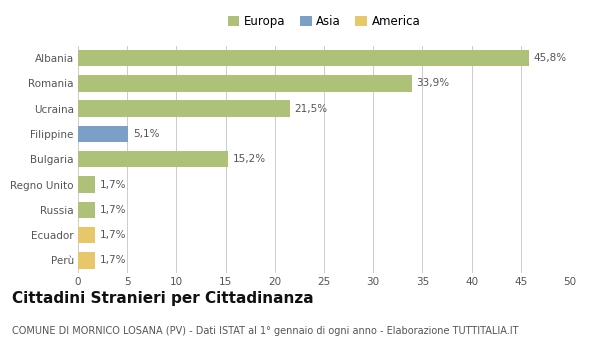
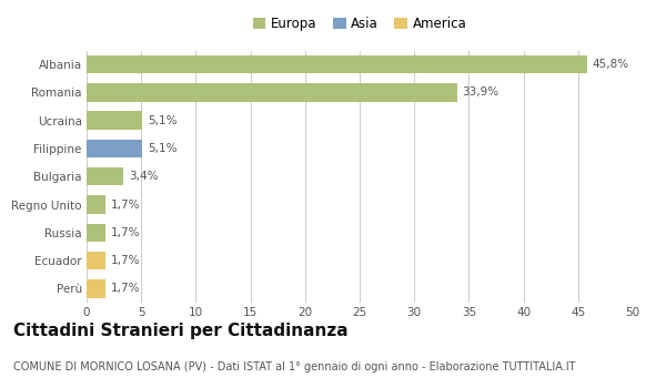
Ucraina: 21,5% -> 5,1%
Bulgaria: 15,2% -> 3,4%
